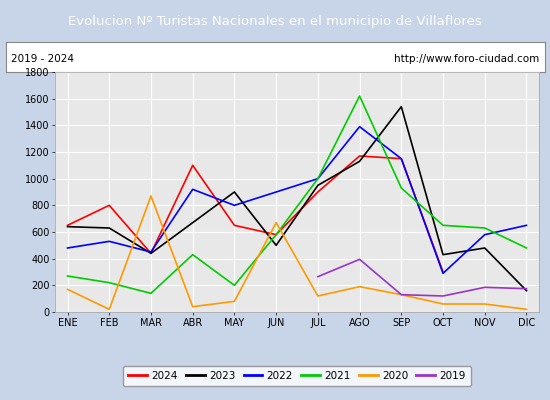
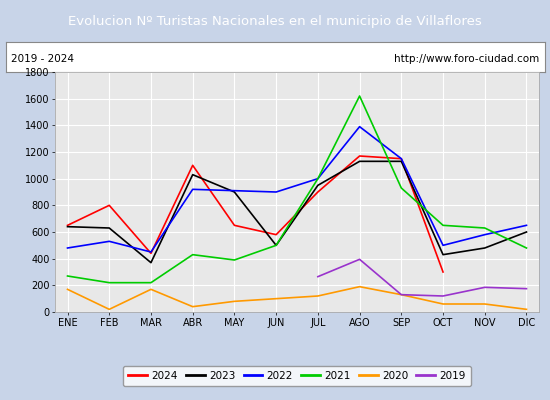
2023/MAR: 440 -> 370
2021/MAR: 140 -> 220
2020/MAR: 870 -> 170
2023/ABR: 670 -> 1030
2022/MAY: 800 -> 910
2021/MAY: 200 -> 390
2021/JUN: 580 -> 500
2020/JUN: 670 -> 100
2023/SEP: 1540 -> 1130
2022/OCT: 290 -> 500
2023/DIC: 160 -> 600
